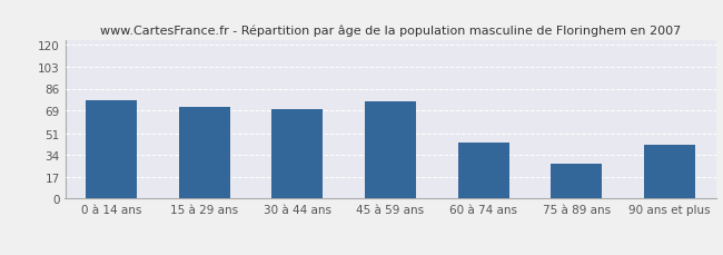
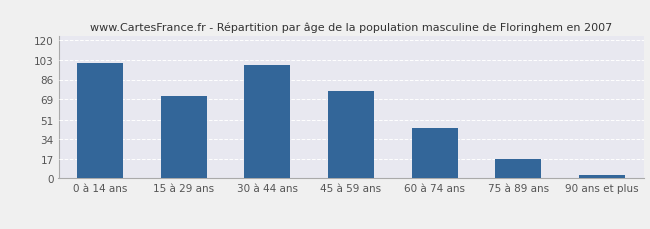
0 à 14 ans: 77 -> 100
30 à 44 ans: 70 -> 99
75 à 89 ans: 27 -> 17
90 ans et plus: 42 -> 3
